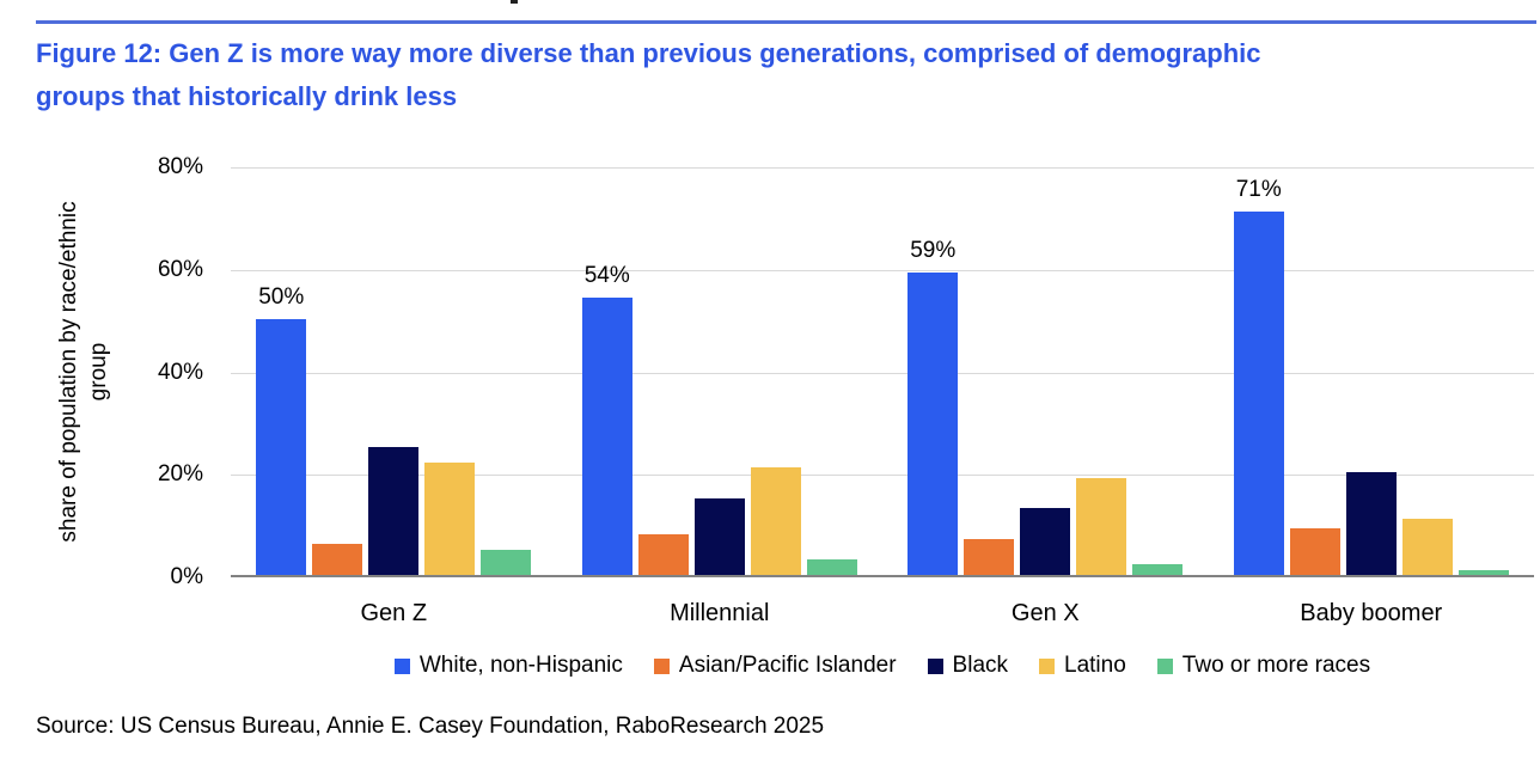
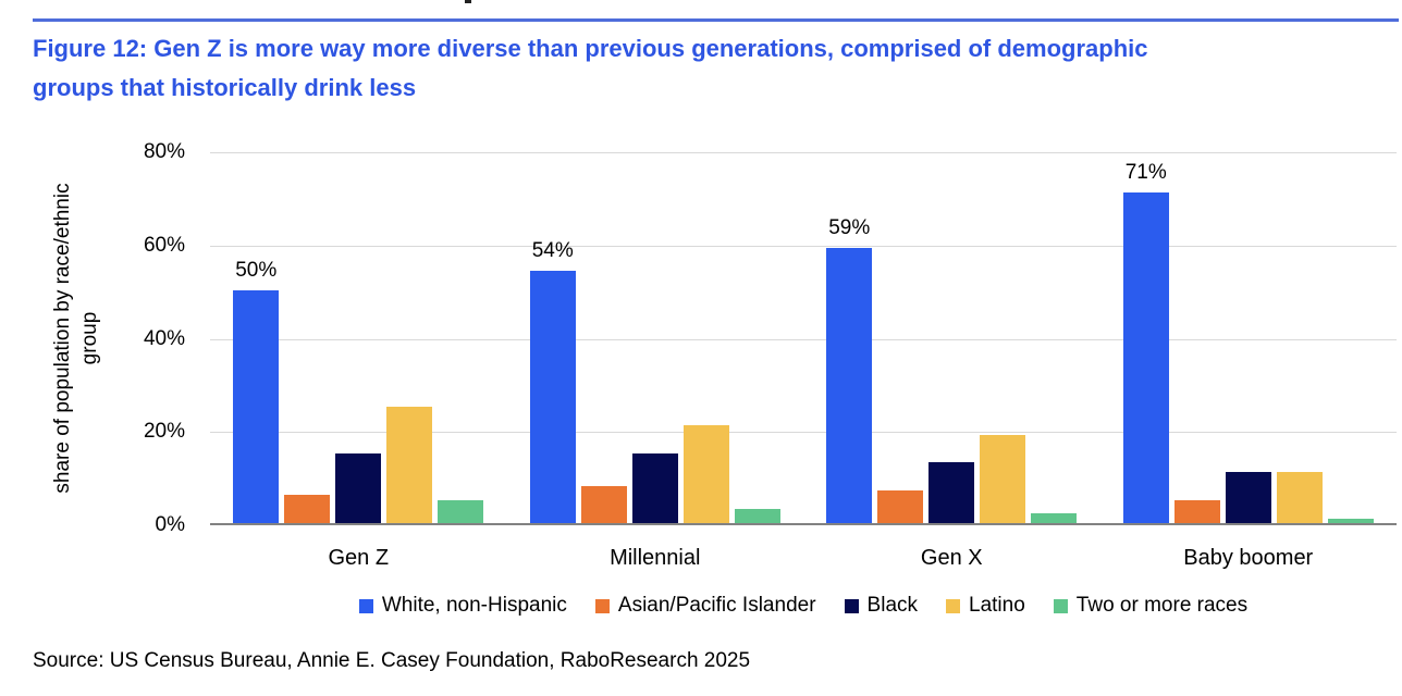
Black/Gen Z: 25% -> 15%
Latino/Gen Z: 22% -> 25%
Asian/Pacific Islander/Baby boomer: 9% -> 5%
Black/Baby boomer: 20% -> 11%
